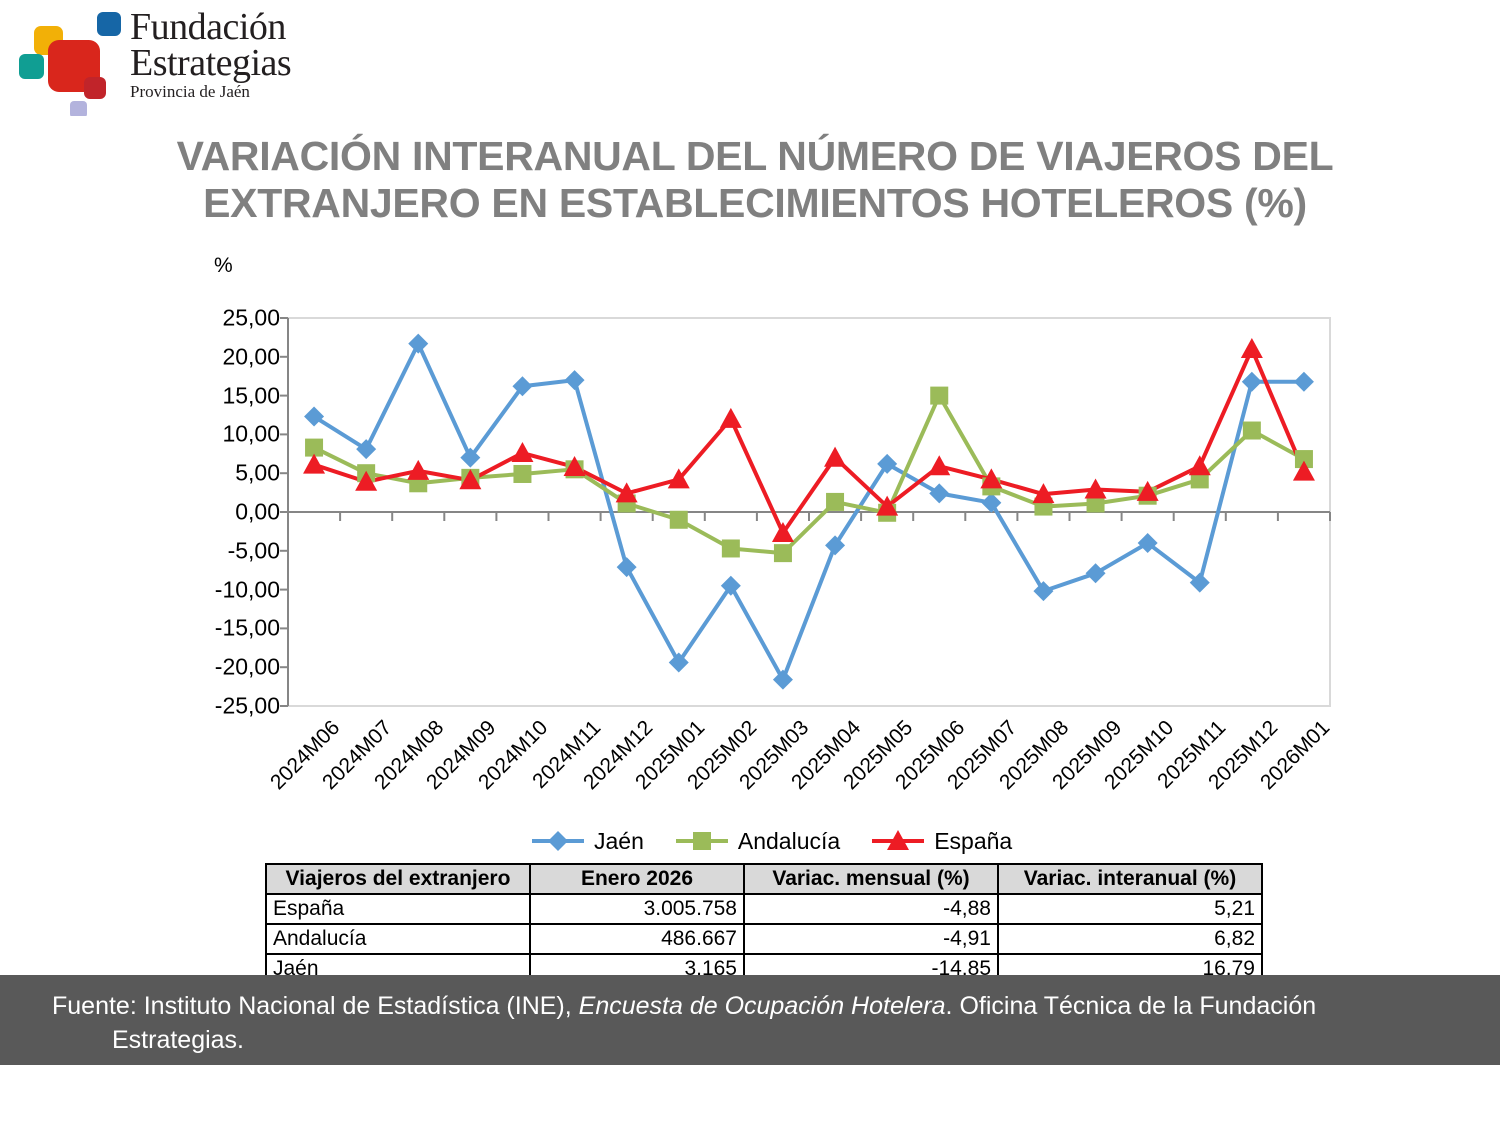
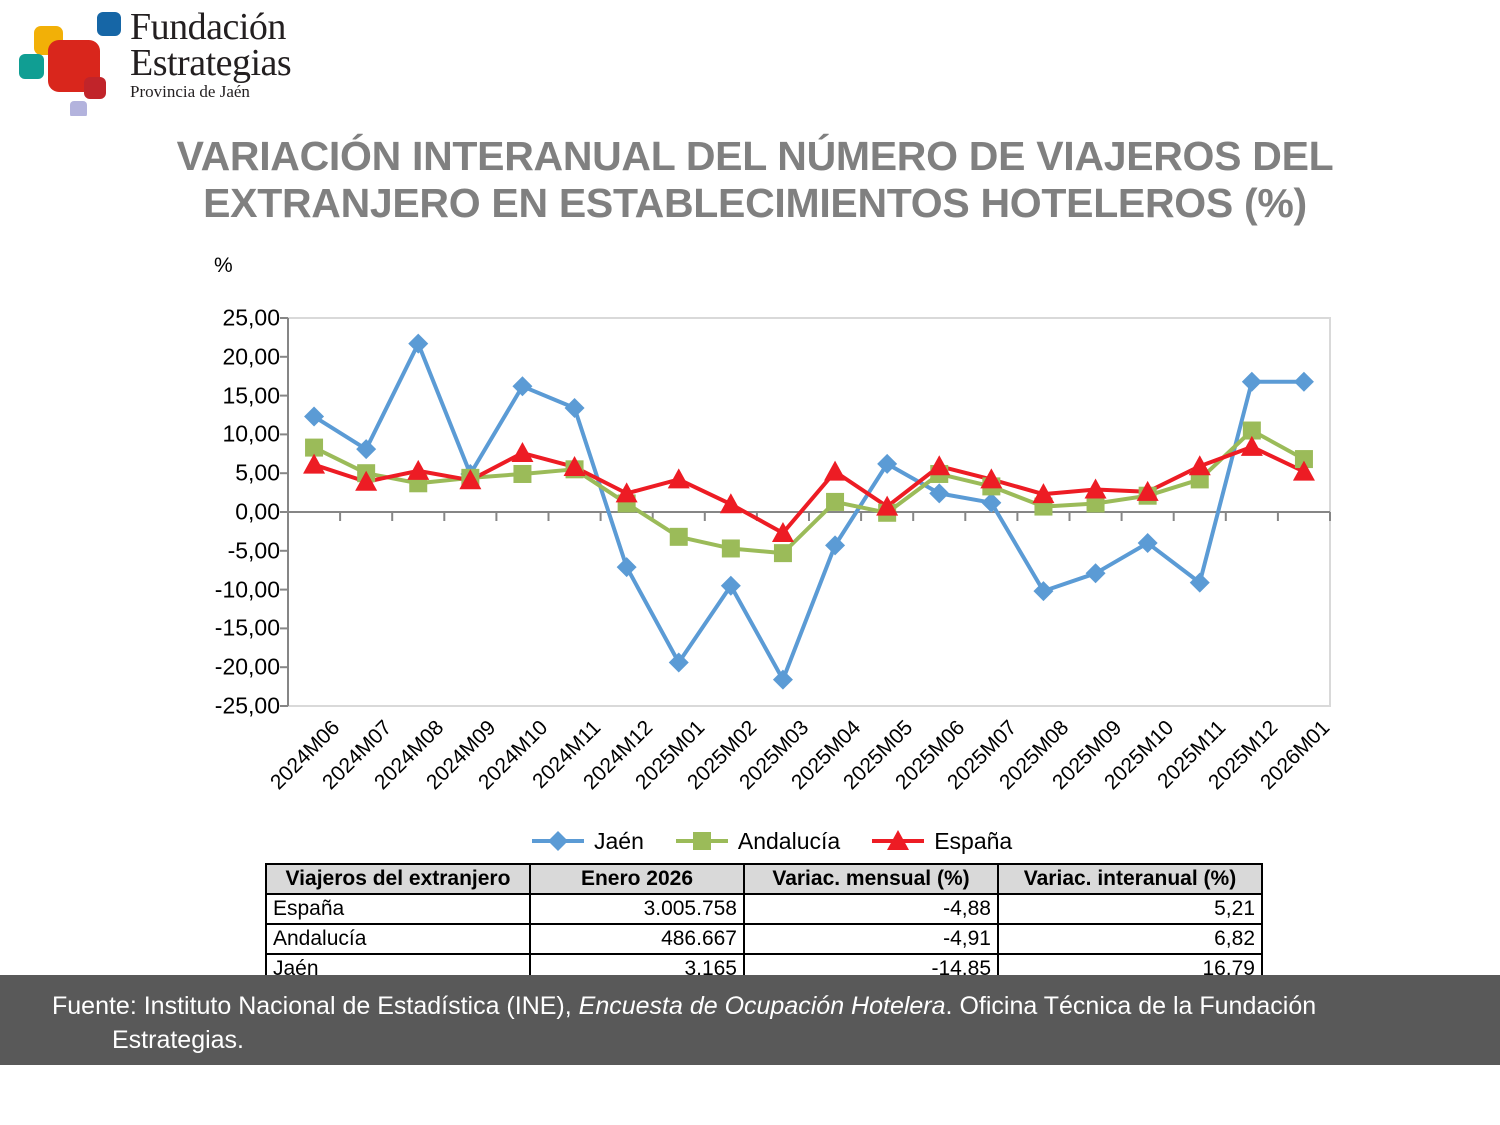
Jaén/2024M09: 7 -> 5
Jaén/2024M11: 17 -> 13
Andalucía/2025M01: -1 -> -3
España/2025M02: 12 -> 1
España/2025M04: 7 -> 5
Andalucía/2025M06: 15 -> 5
España/2025M12: 21 -> 8
